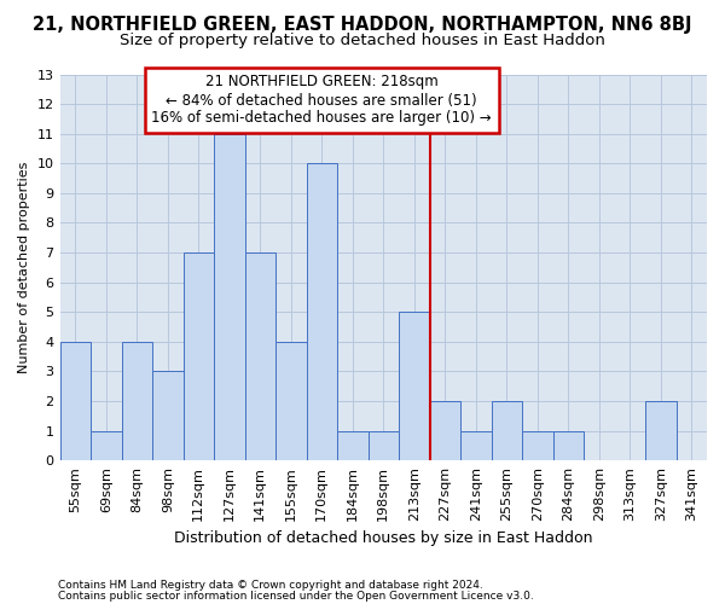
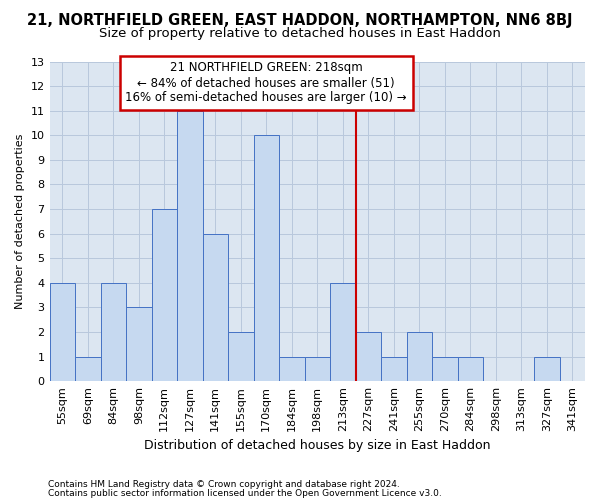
141sqm: 7 -> 6
155sqm: 4 -> 2
213sqm: 5 -> 4
327sqm: 2 -> 1
